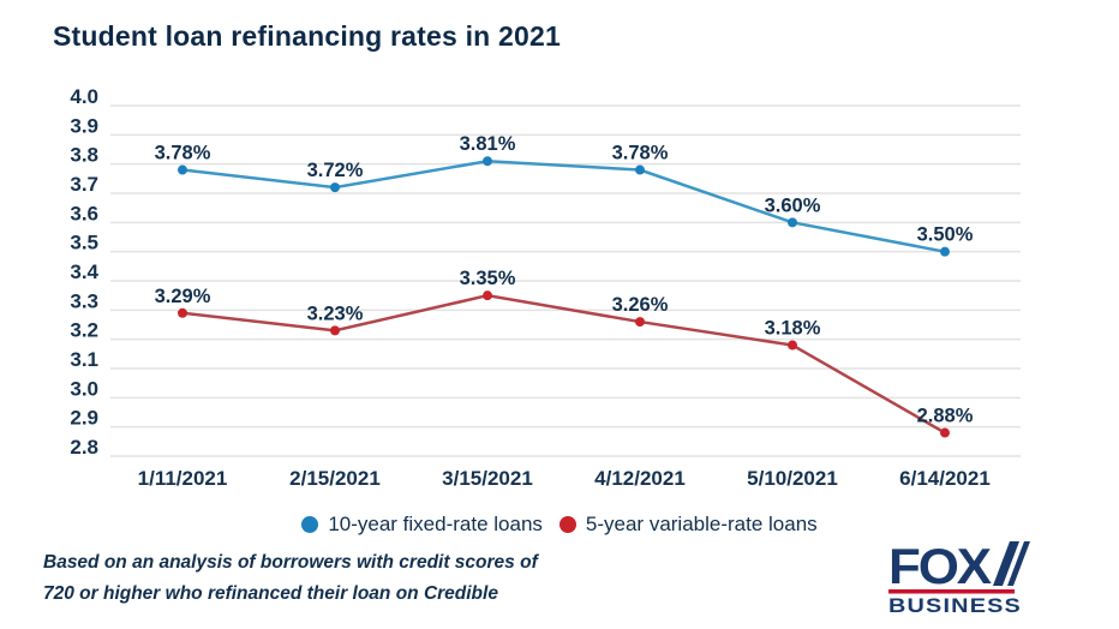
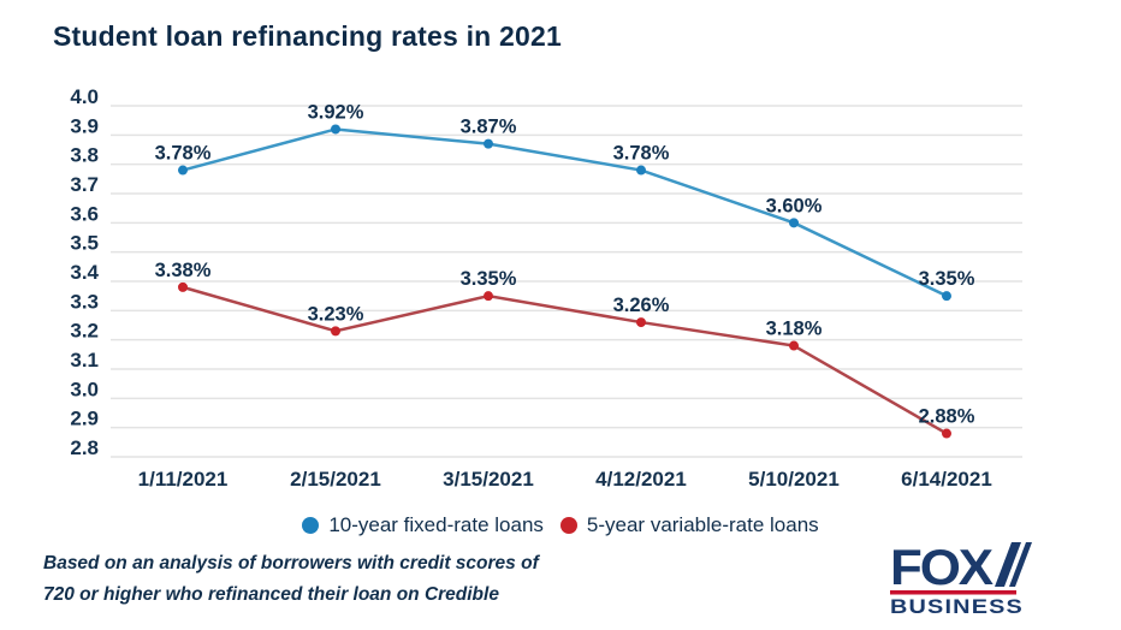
5-year variable-rate loans/1/11/2021: 3.29% -> 3.38%
10-year fixed-rate loans/2/15/2021: 3.72% -> 3.92%
10-year fixed-rate loans/3/15/2021: 3.81% -> 3.87%
10-year fixed-rate loans/6/14/2021: 3.50% -> 3.35%
